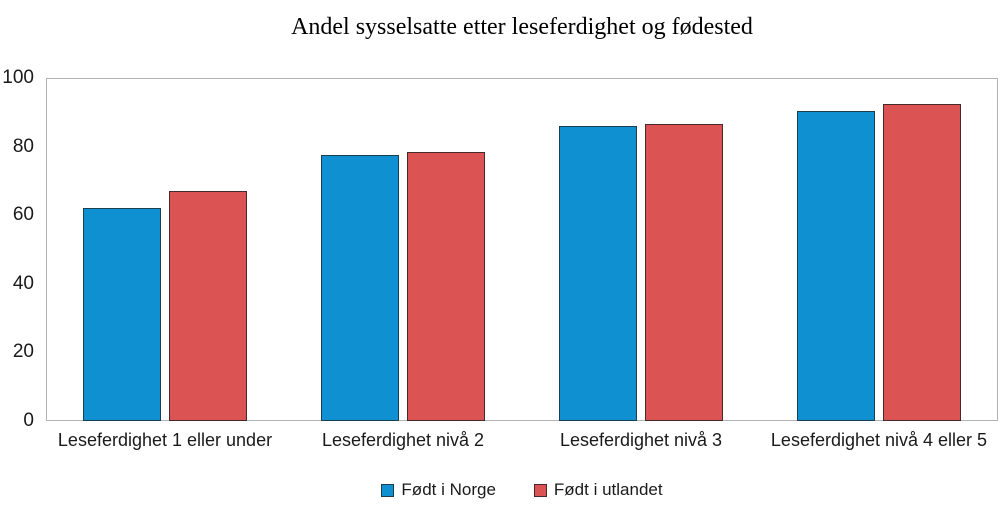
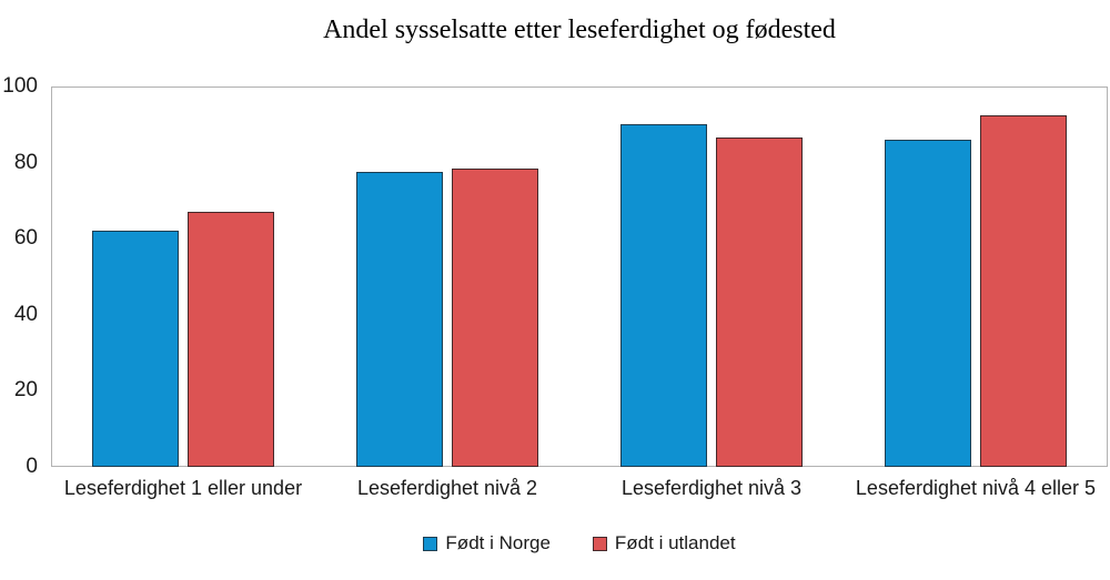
Født i Norge/Leseferdighet nivå 3: 86 -> 90
Født i Norge/Leseferdighet nivå 4 eller 5: 90 -> 86
